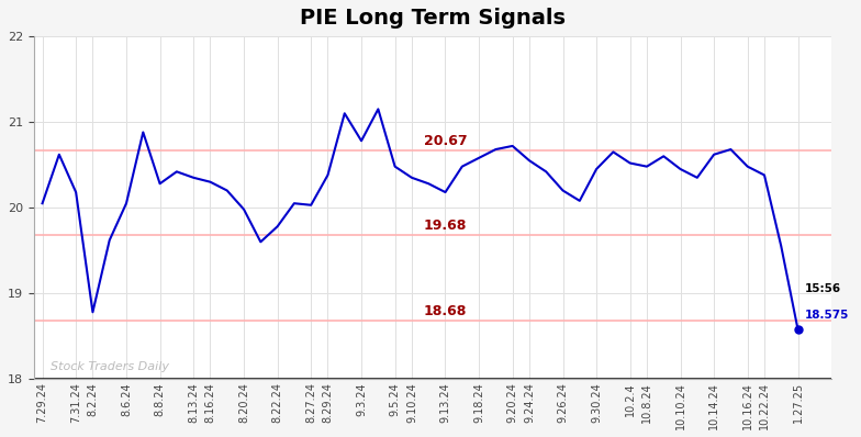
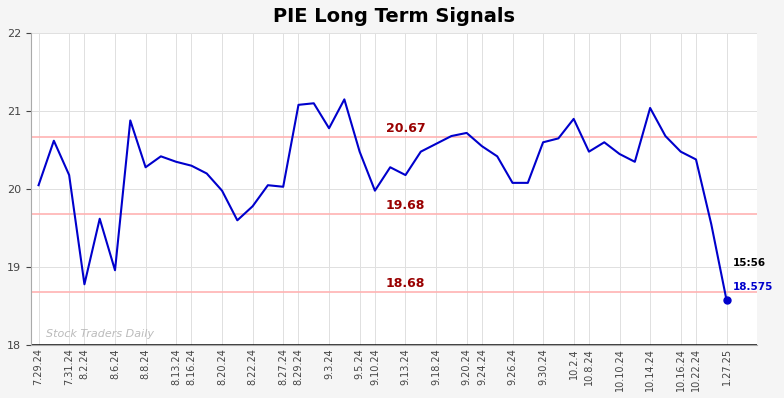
8.6.24: 20.05 -> 18.96
8.29.24: 20.38 -> 21.08
9.10.24: 20.35 -> 19.98
9.26.24: 20.20 -> 20.08
9.30.24: 20.45 -> 20.60
10.2.4: 20.52 -> 20.90
10.14.24: 20.62 -> 21.04
